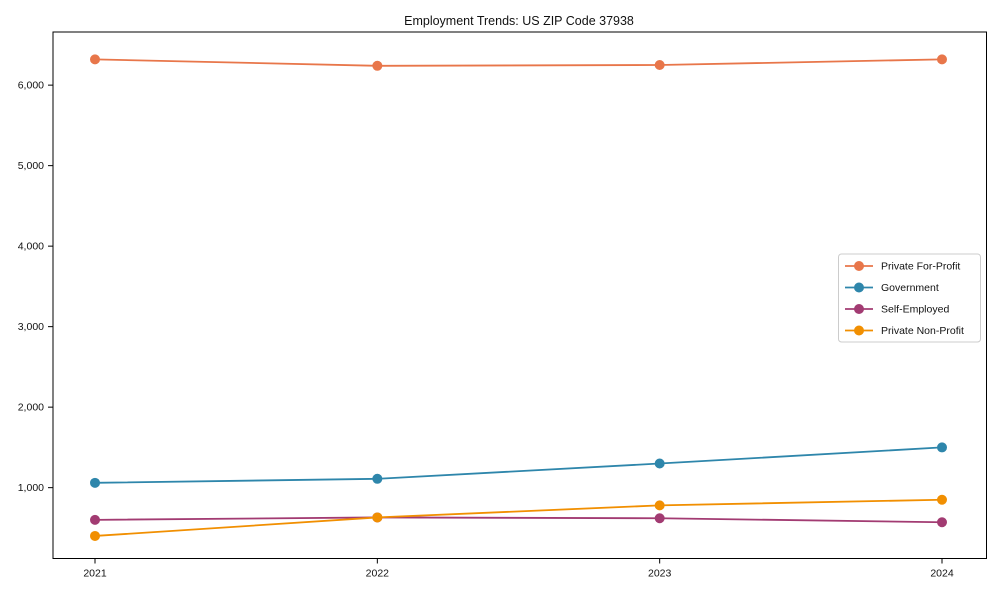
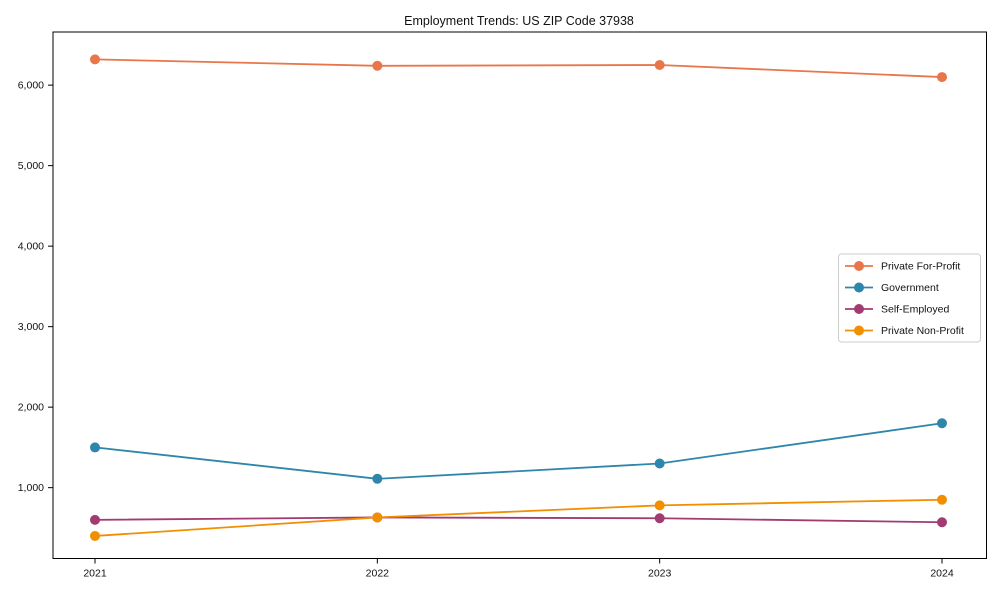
Government/2021: 1100 -> 1500
Private For-Profit/2024: 6300 -> 6100
Government/2024: 1500 -> 1800
